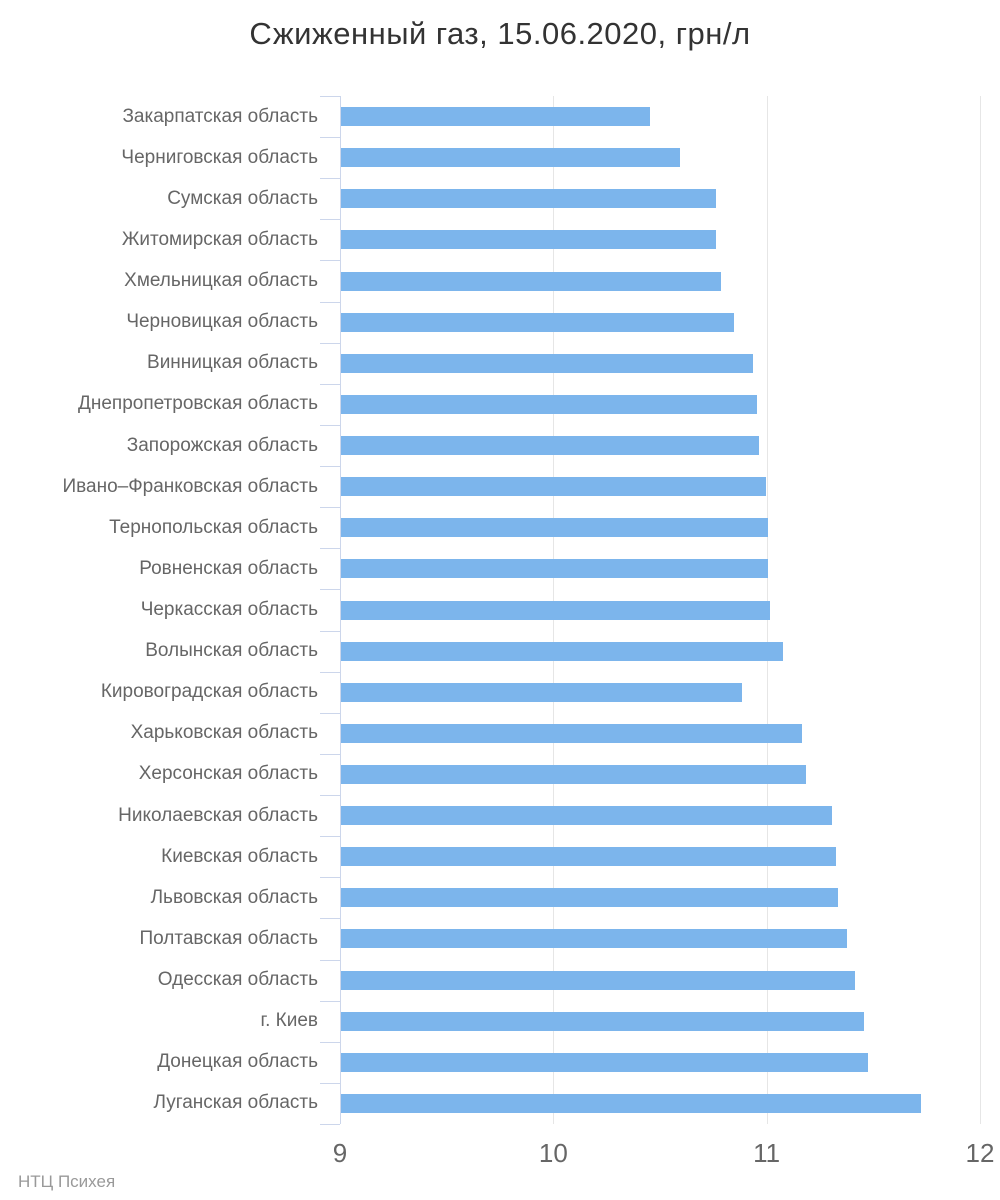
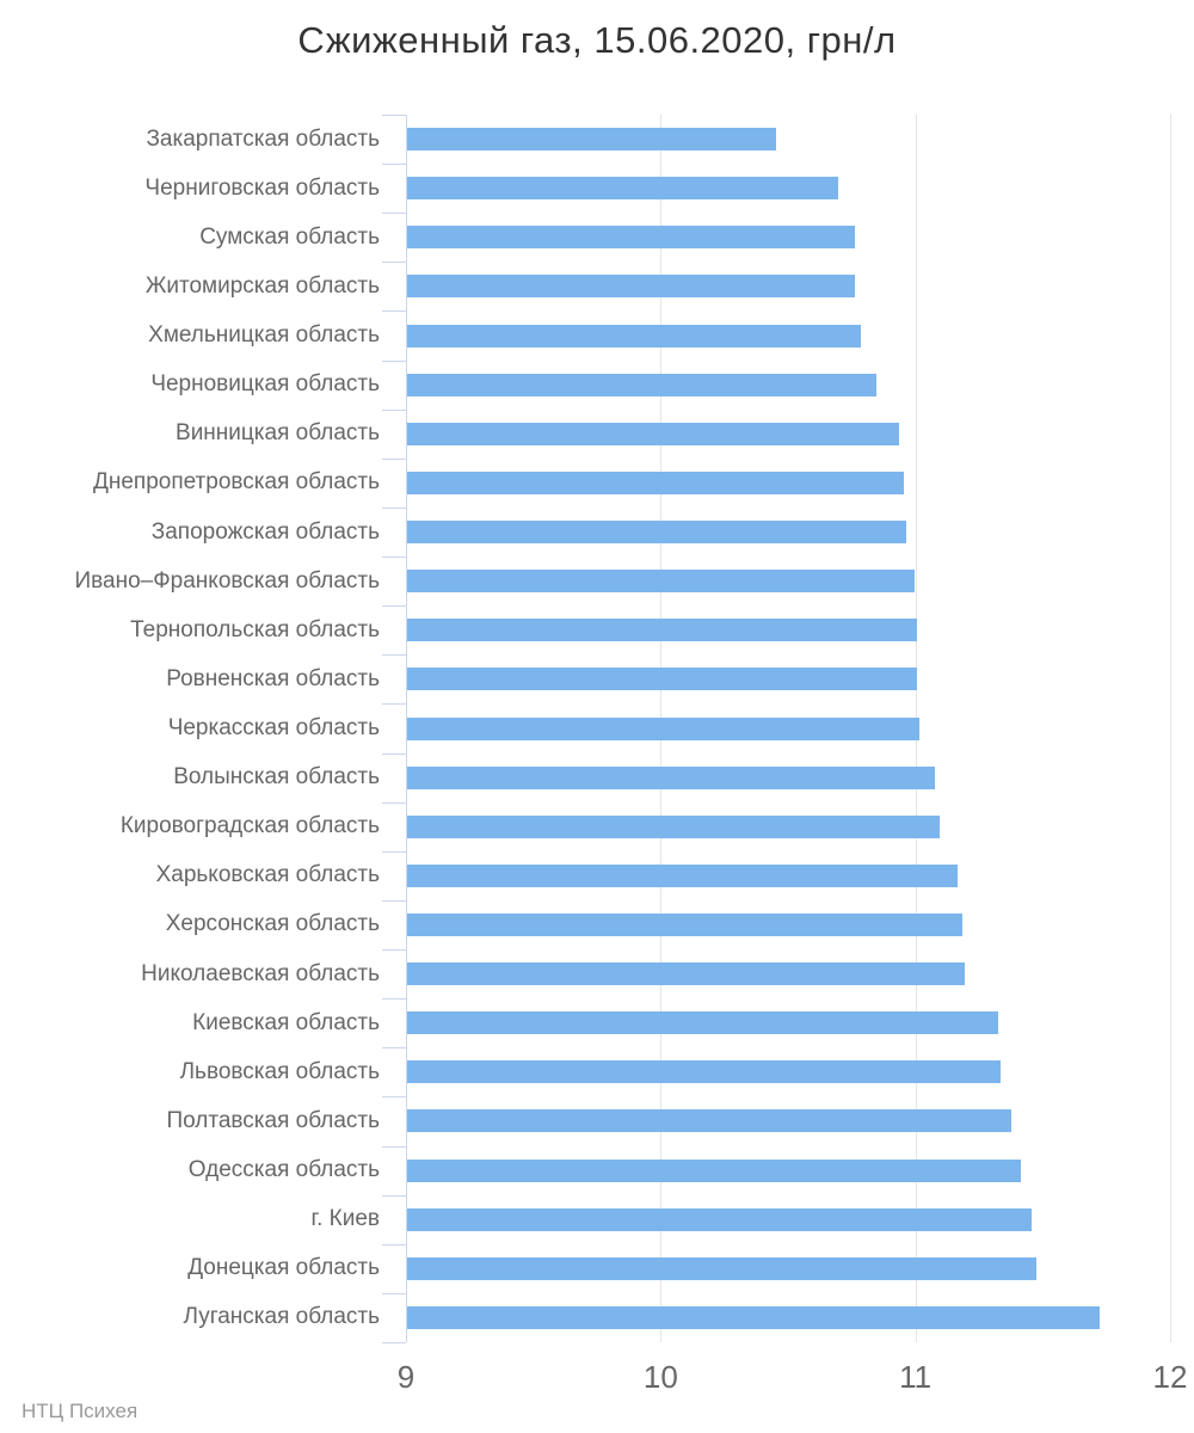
Черниговская область: 10.59 -> 10.69
Кировоградская область: 10.88 -> 11.09
Николаевская область: 11.30 -> 11.19
